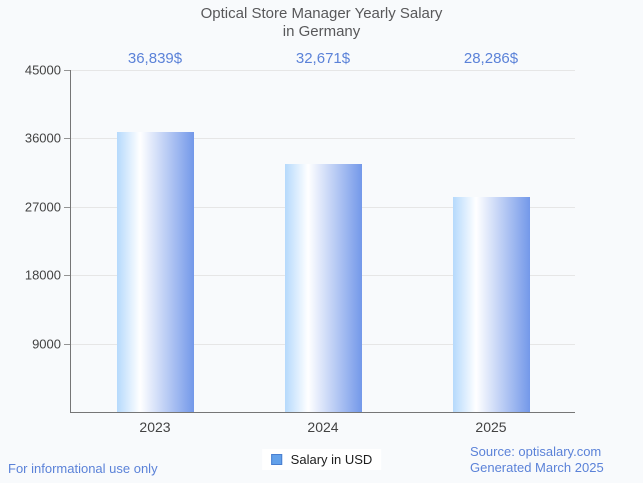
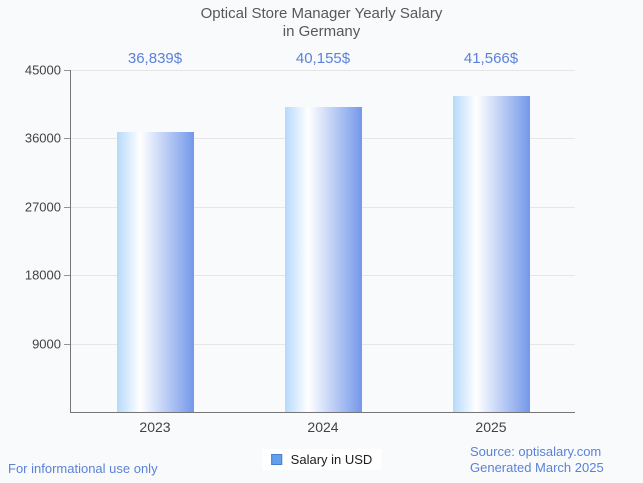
2024: 32,671 -> 40,155
2025: 28,286 -> 41,566
